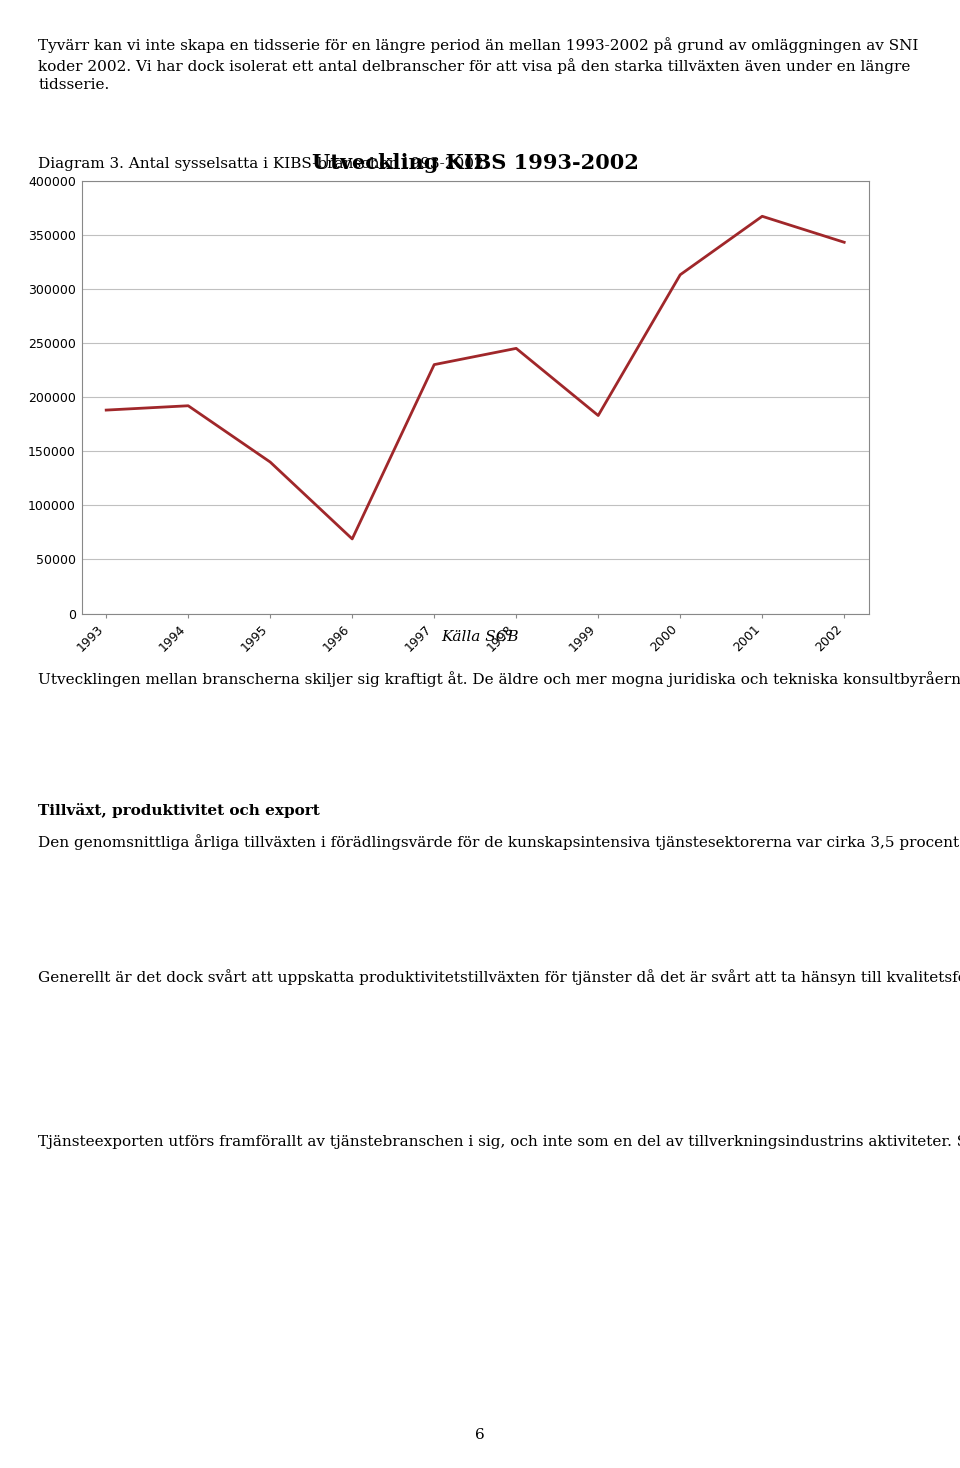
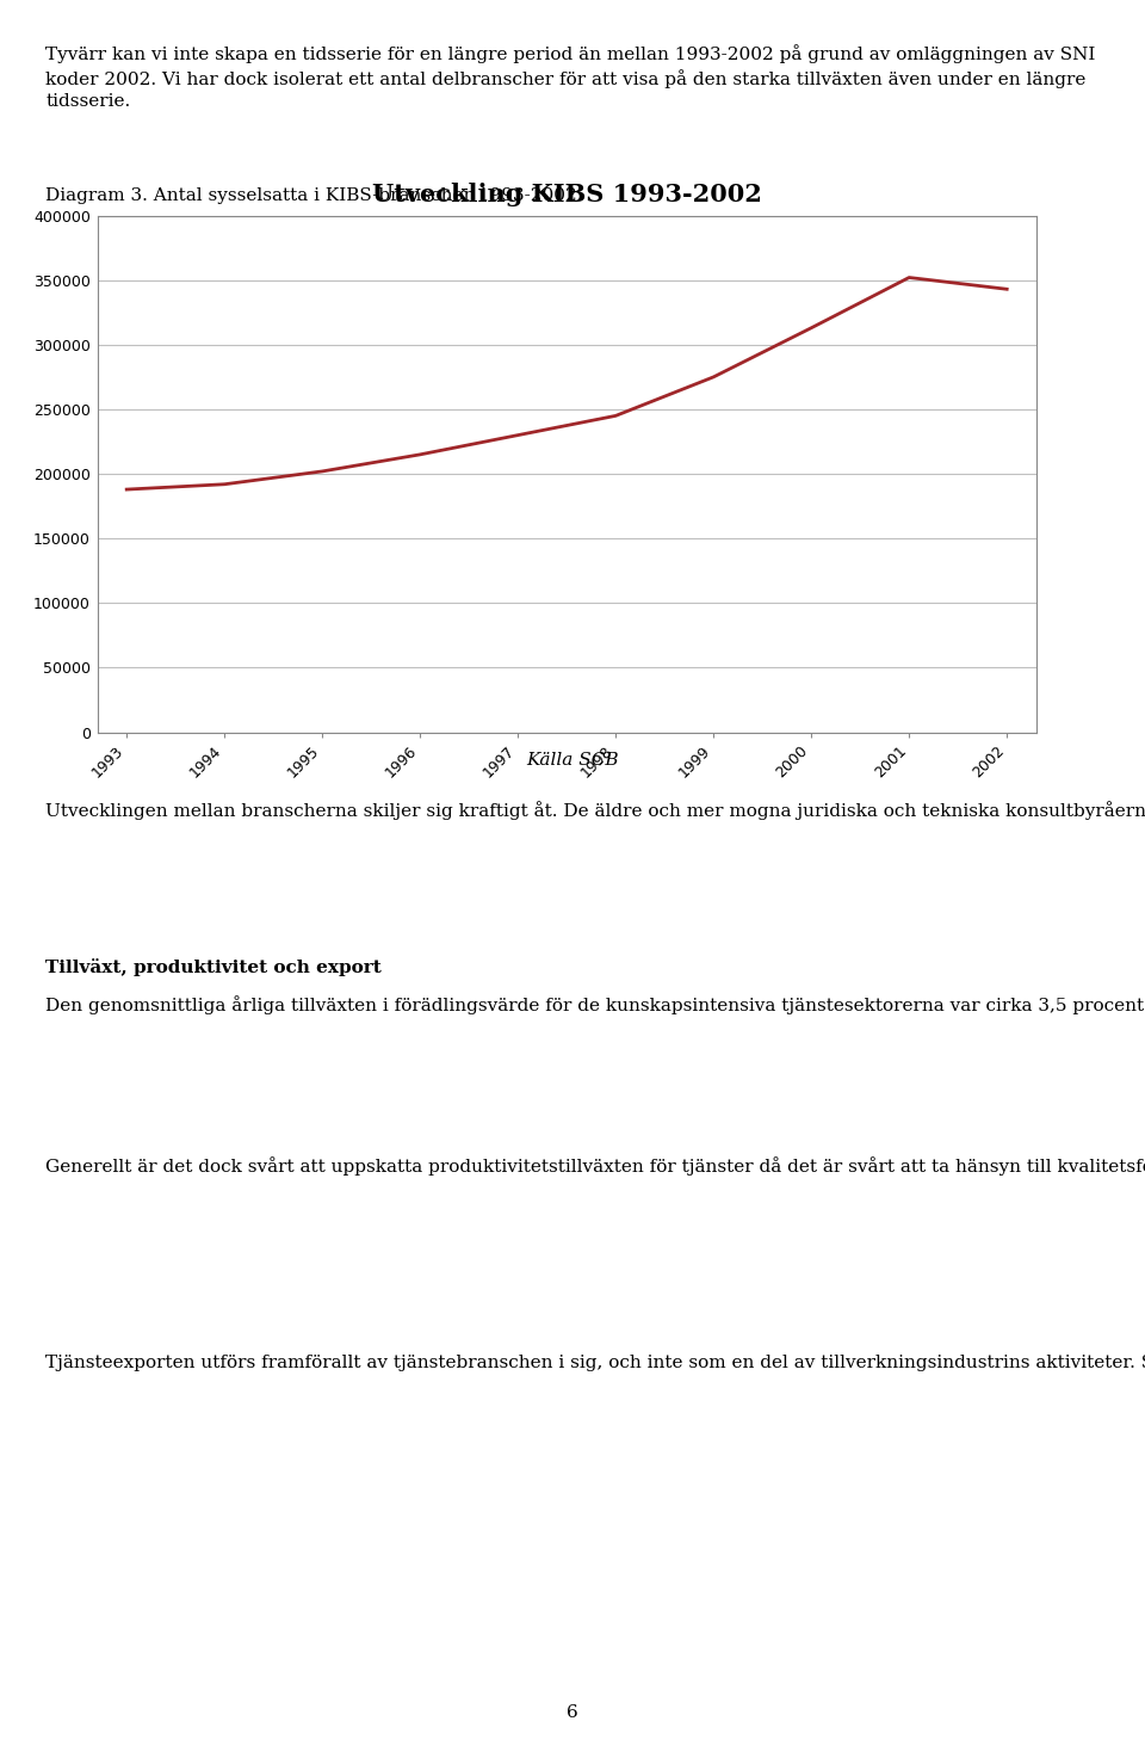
1995: 140000 -> 202000
1996: 69000 -> 215000
1999: 183000 -> 275000
2001: 367000 -> 352000
